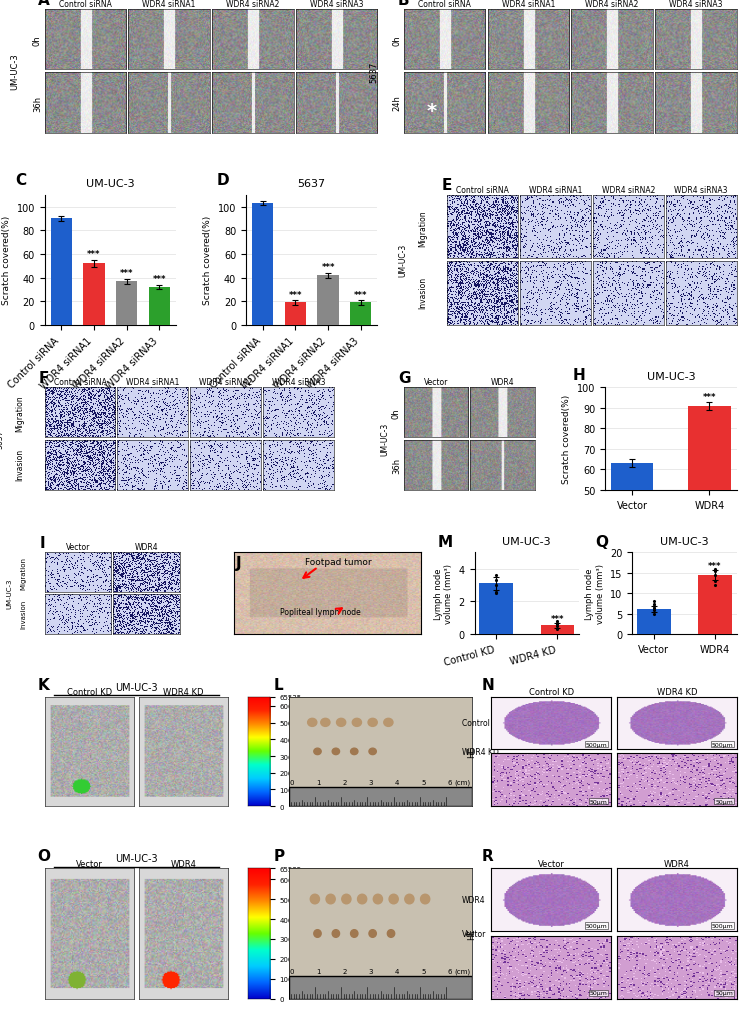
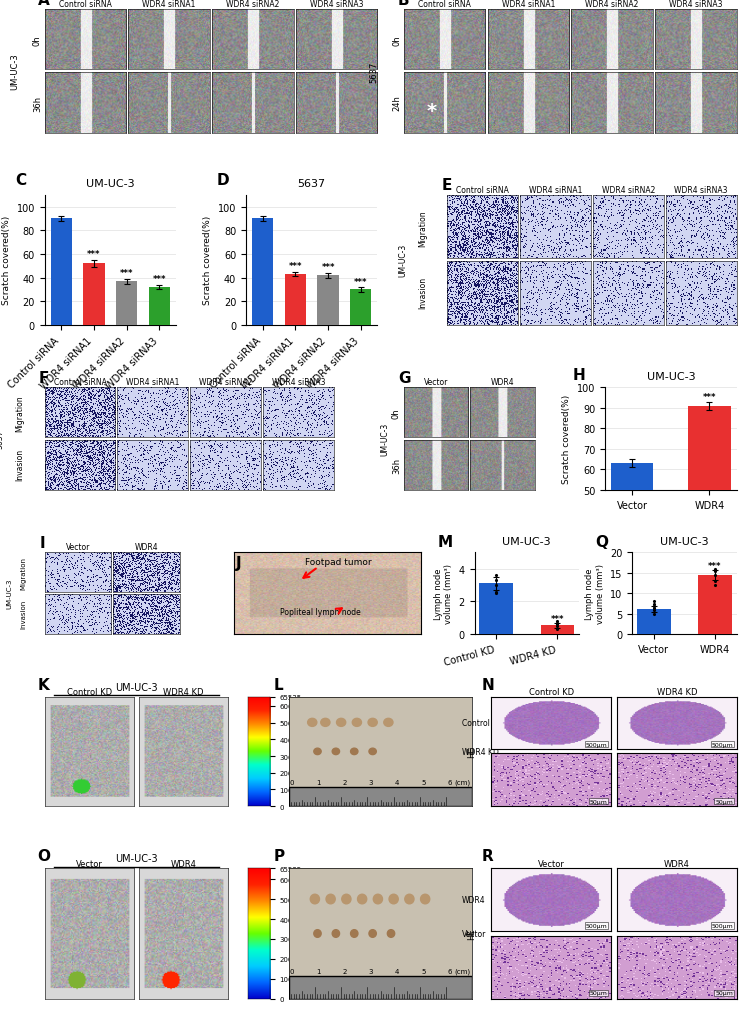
5637/Control siRNA: 103 -> 90
5637/WDR4 siRNA1: 19 -> 43
5637/WDR4 siRNA3: 19 -> 30
